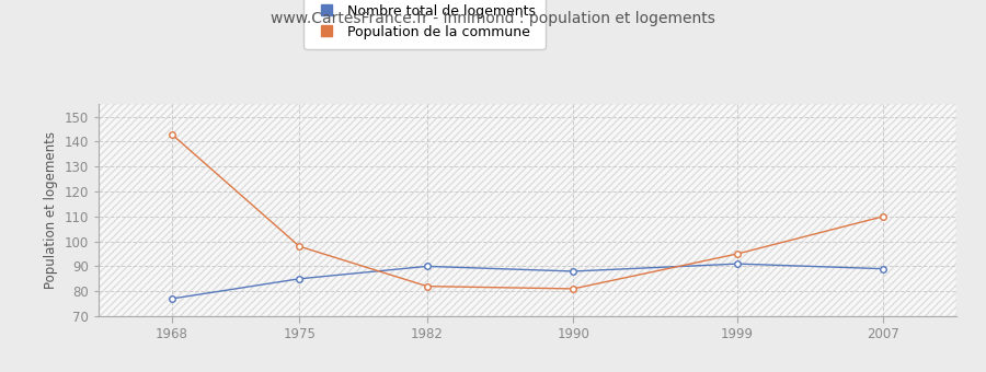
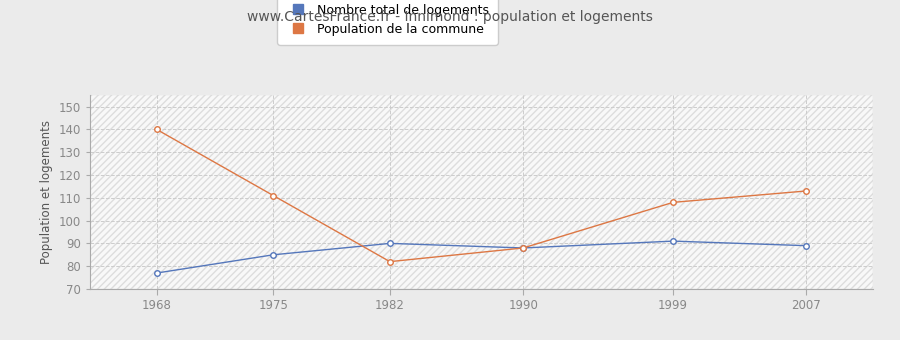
Population de la commune/1968: 143 -> 140
Population de la commune/1975: 98 -> 111
Population de la commune/1990: 81 -> 88
Population de la commune/1999: 95 -> 108
Population de la commune/2007: 110 -> 113
